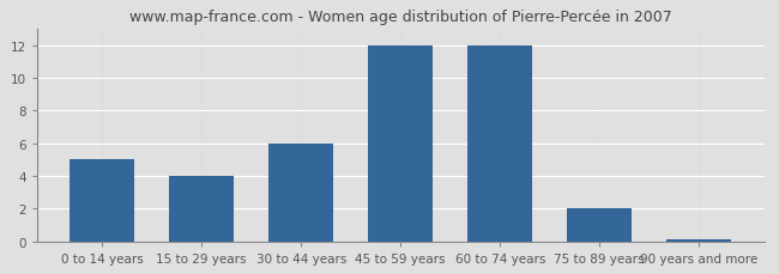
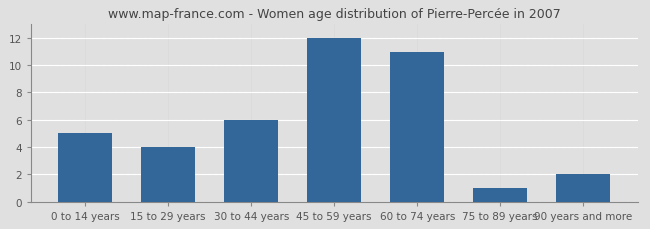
60 to 74 years: 12.0 -> 11.0
75 to 89 years: 2.0 -> 1.0
90 years and more: 0.1 -> 2.0
